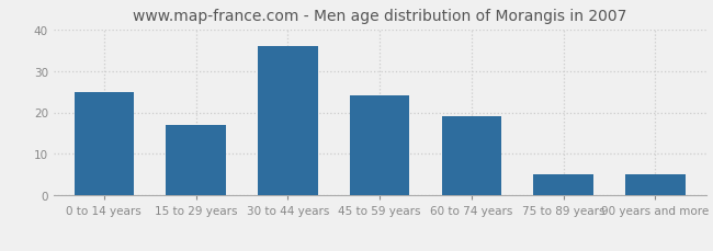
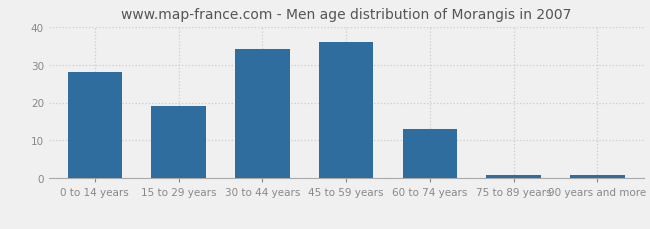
0 to 14 years: 25 -> 28
15 to 29 years: 17 -> 19
30 to 44 years: 36 -> 34
45 to 59 years: 24 -> 36
60 to 74 years: 19 -> 13
75 to 89 years: 5 -> 1
90 years and more: 5 -> 1
